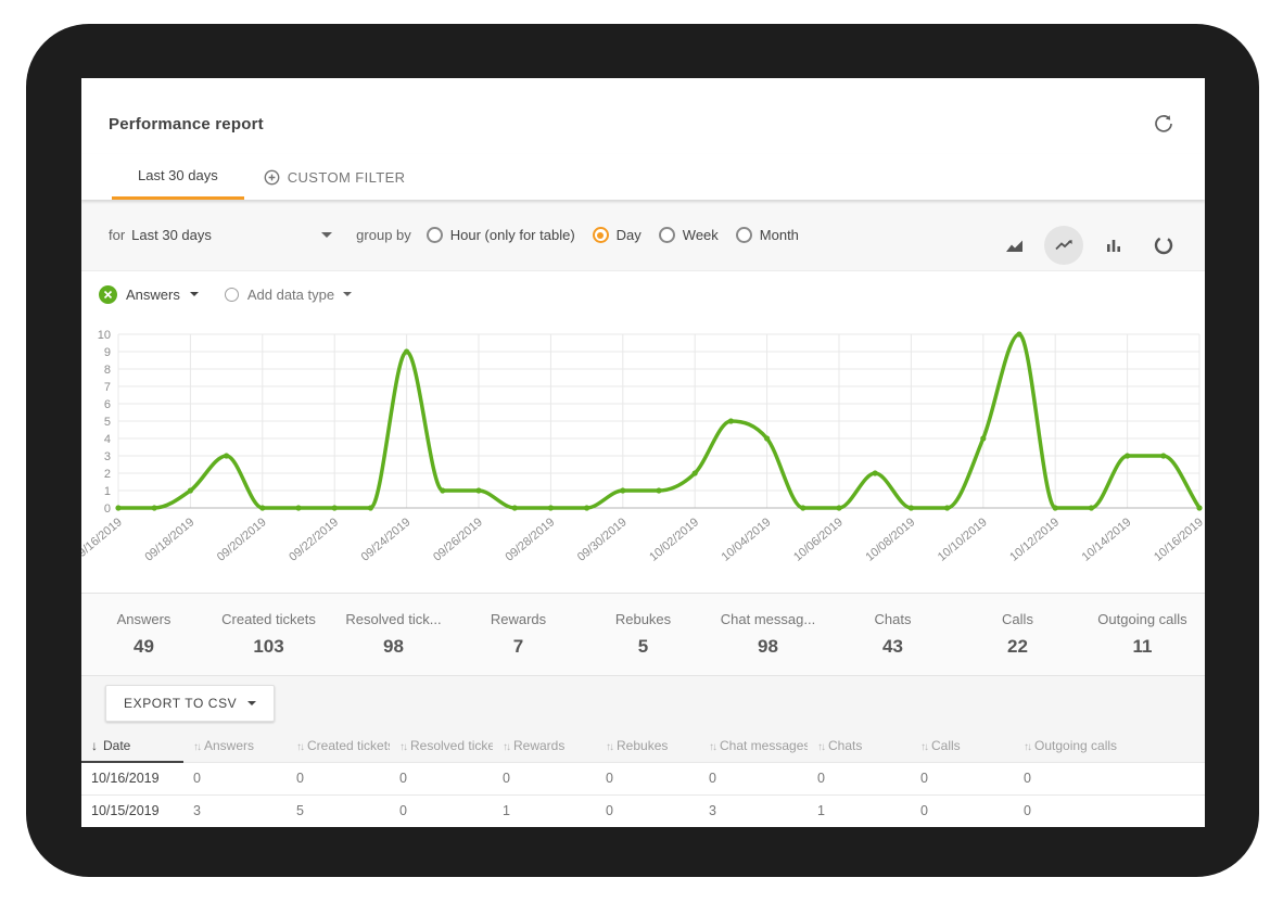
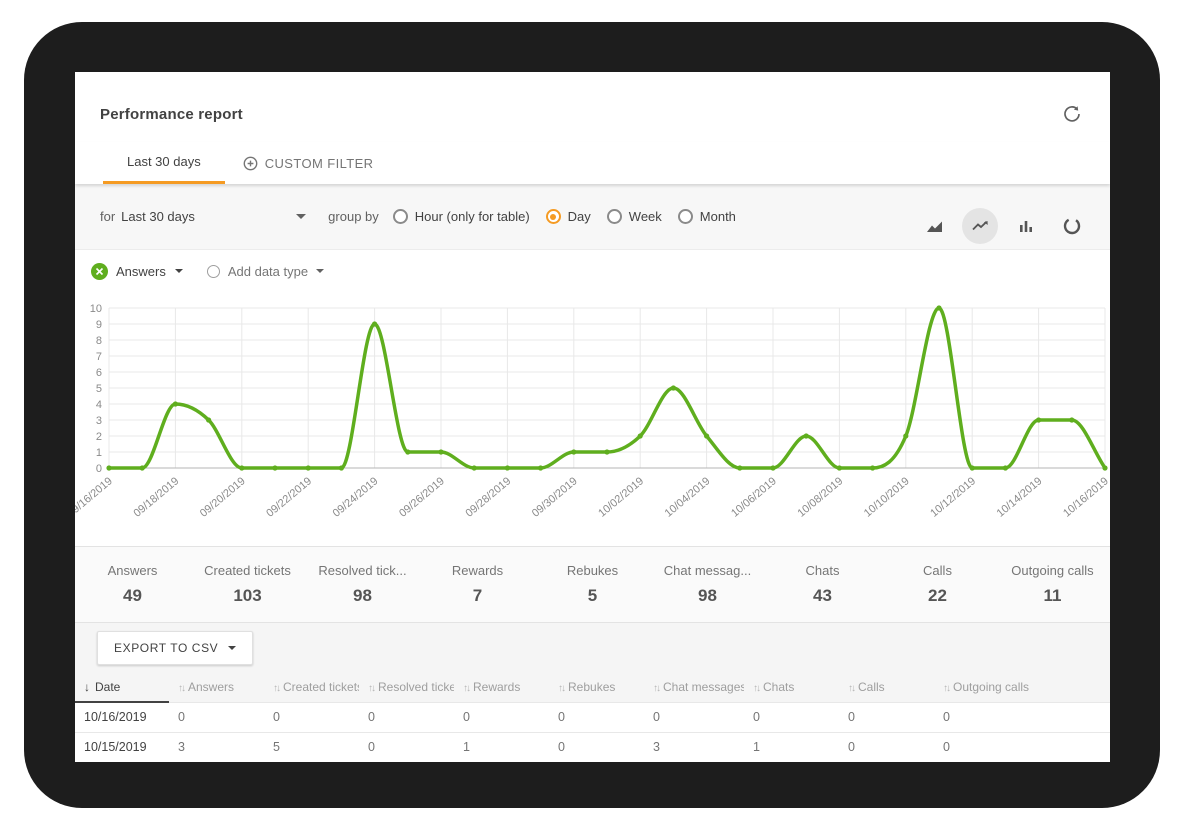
09/18/2019: 1 -> 4
10/04/2019: 4 -> 2
10/10/2019: 4 -> 2
